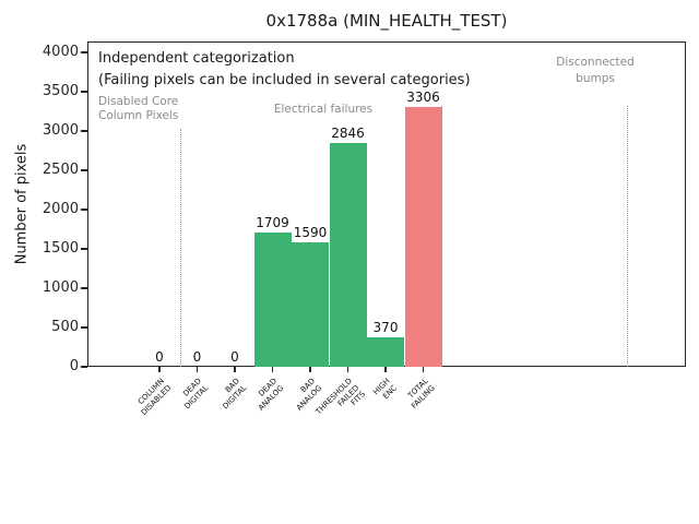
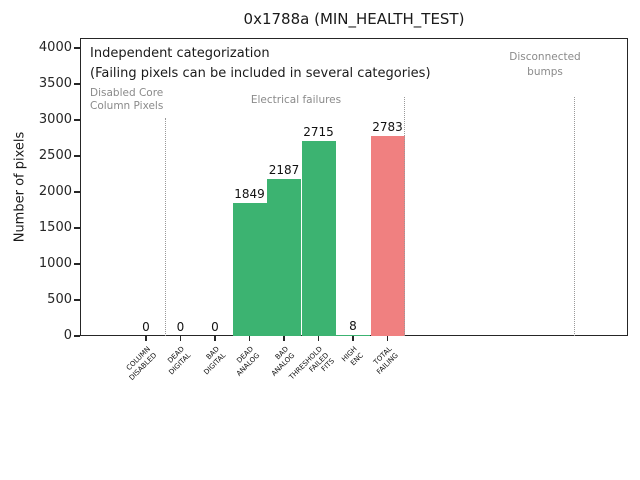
DEAD ANALOG: 1709 -> 1849
BAD ANALOG: 1590 -> 2187
THRESHOLD FAILED FITS: 2846 -> 2715
HIGH ENC: 370 -> 8
TOTAL FAILING: 3306 -> 2783
